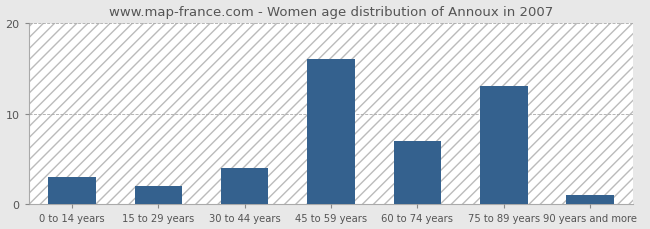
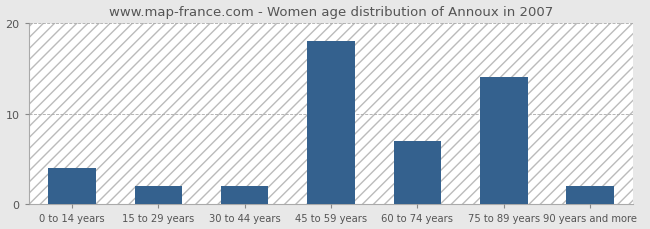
0 to 14 years: 3 -> 4
30 to 44 years: 4 -> 2
45 to 59 years: 16 -> 18
75 to 89 years: 13 -> 14
90 years and more: 1 -> 2
